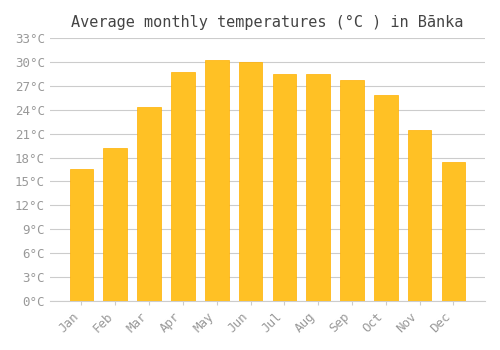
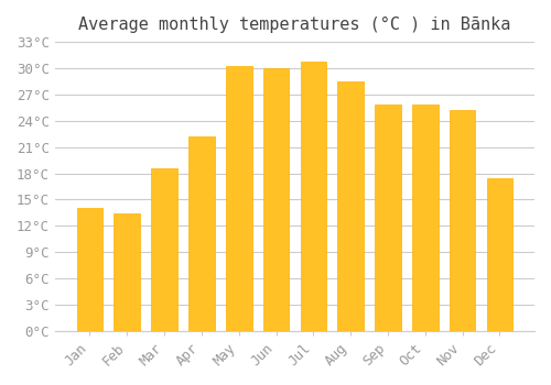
Jan: 16.5°C -> 14.0°C
Feb: 19.2°C -> 13.4°C
Mar: 24.3°C -> 18.6°C
Apr: 28.8°C -> 22.2°C
Jul: 28.5°C -> 30.8°C
Sep: 27.8°C -> 25.8°C
Nov: 21.5°C -> 25.2°C
